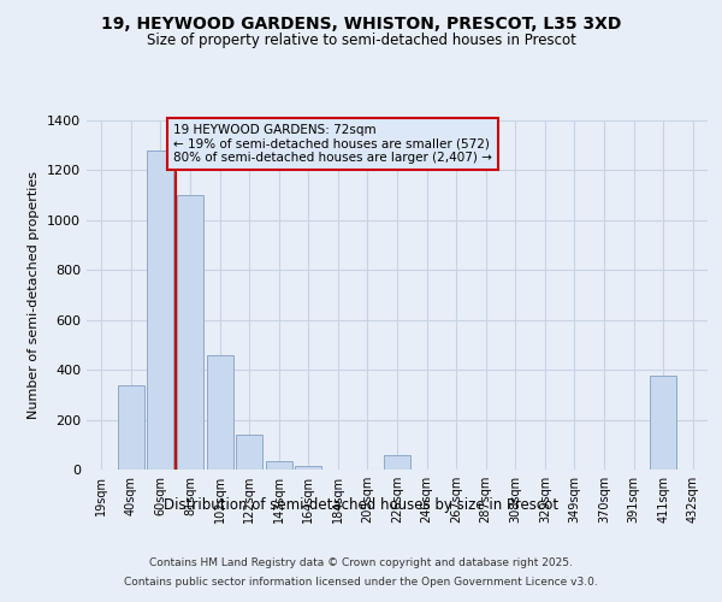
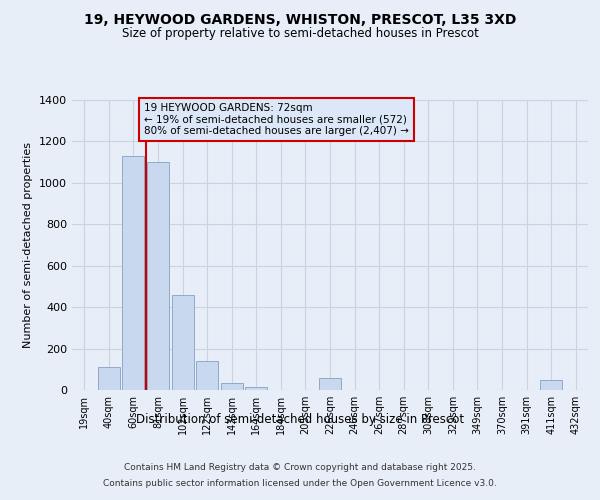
40sqm: 340 -> 110
60sqm: 1280 -> 1130
411sqm: 375 -> 50
